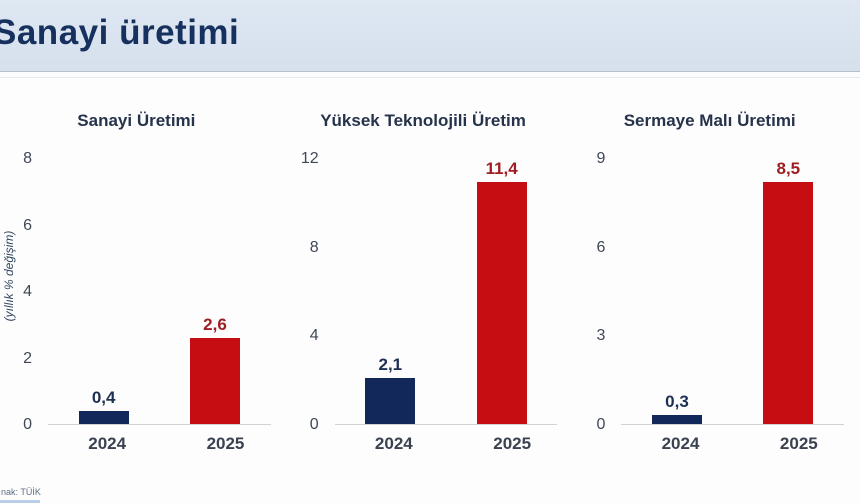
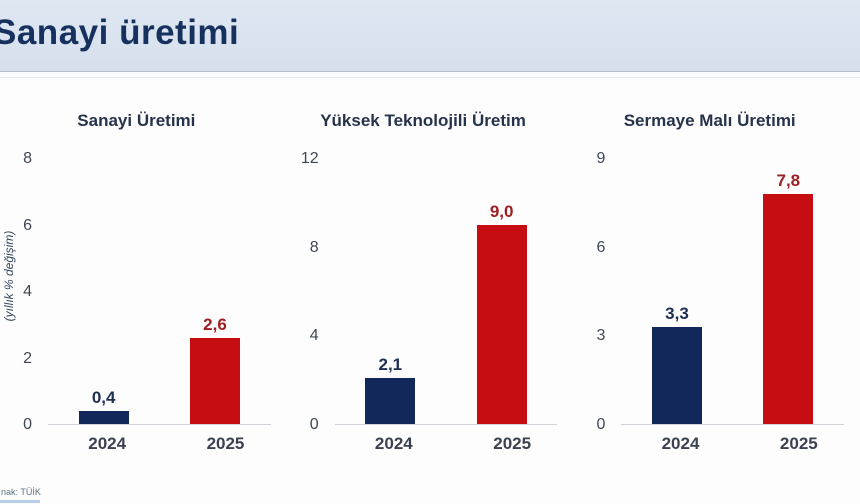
Yüksek Teknolojili Üretim/2025: 11,4 -> 9,0
Sermaye Malı Üretimi/2024: 0,3 -> 3,3
Sermaye Malı Üretimi/2025: 8,5 -> 7,8
